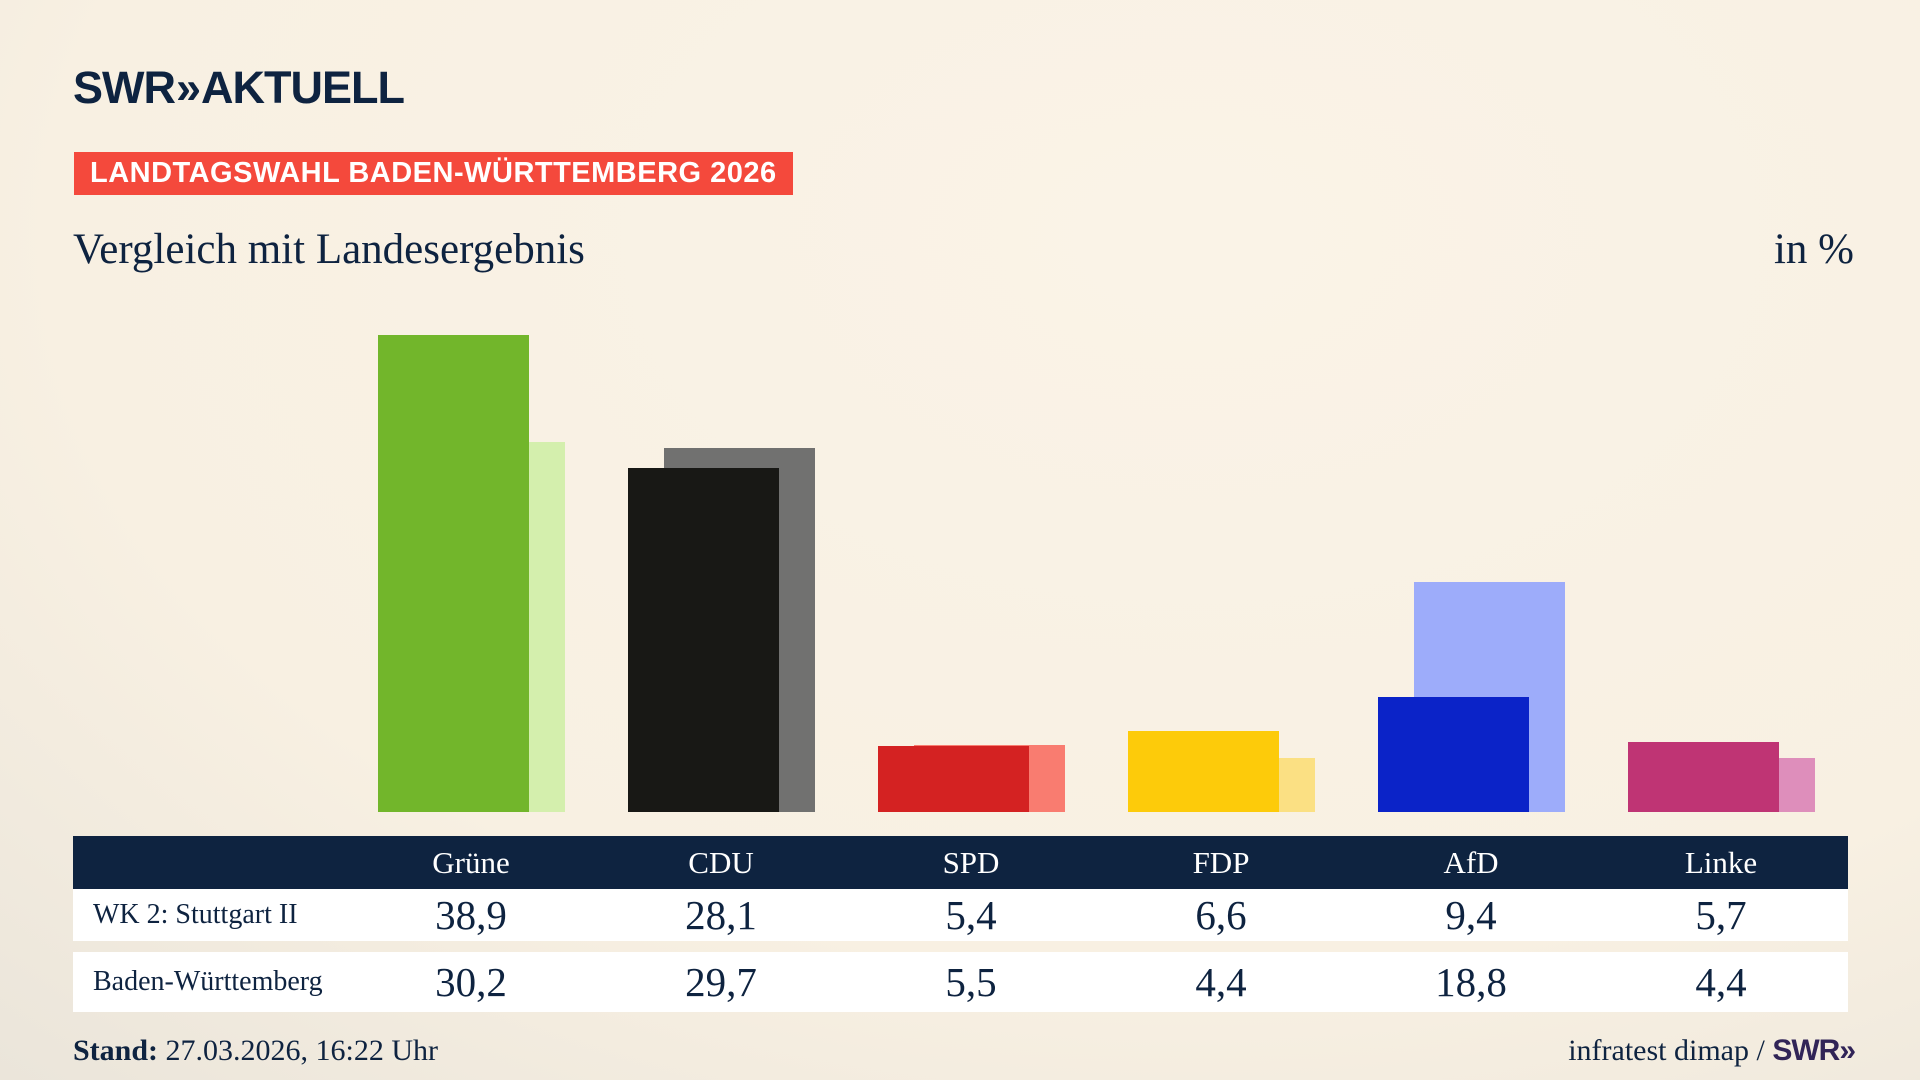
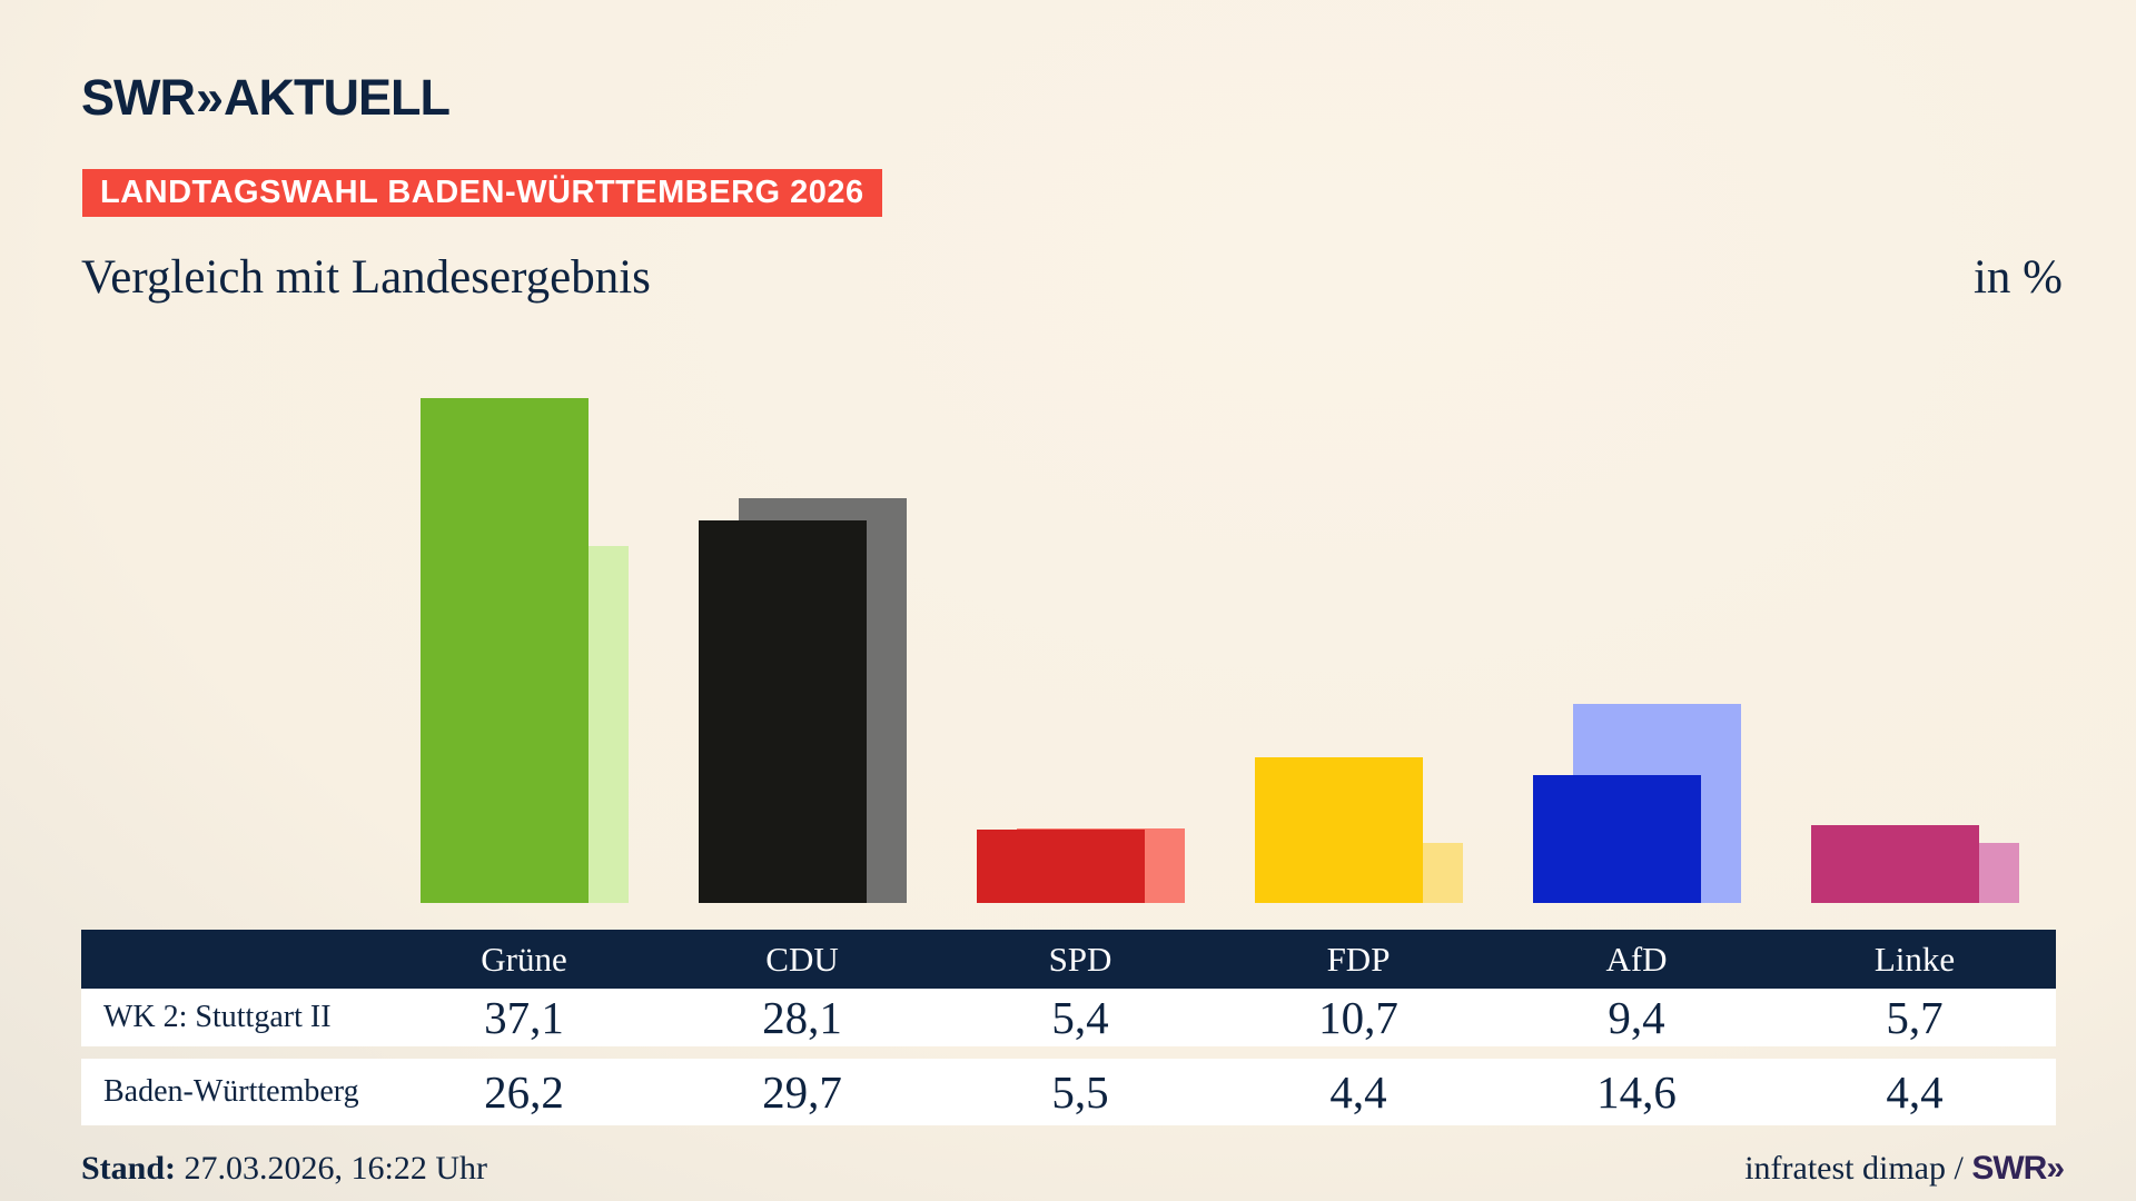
WK 2: Stuttgart II/Grüne: 38,9 -> 37,1
Baden-Württemberg/Grüne: 30,2 -> 26,2
WK 2: Stuttgart II/FDP: 6,6 -> 10,7
Baden-Württemberg/AfD: 18,8 -> 14,6
